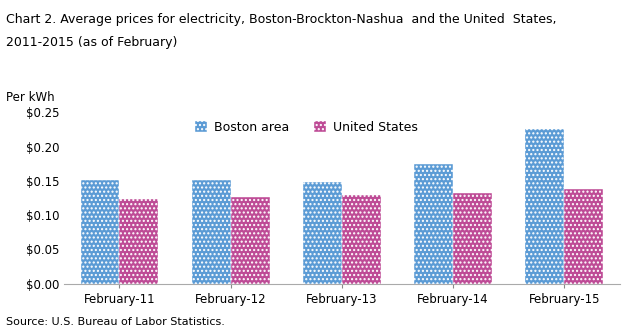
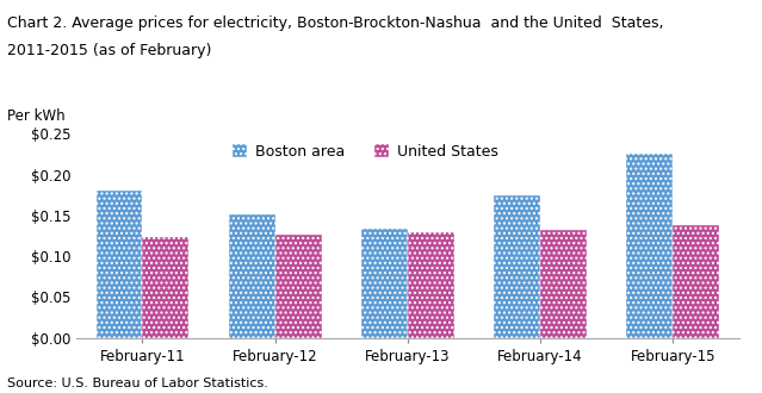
Boston area/February-11: $0.151 -> $0.180
Boston area/February-13: $0.148 -> $0.134
